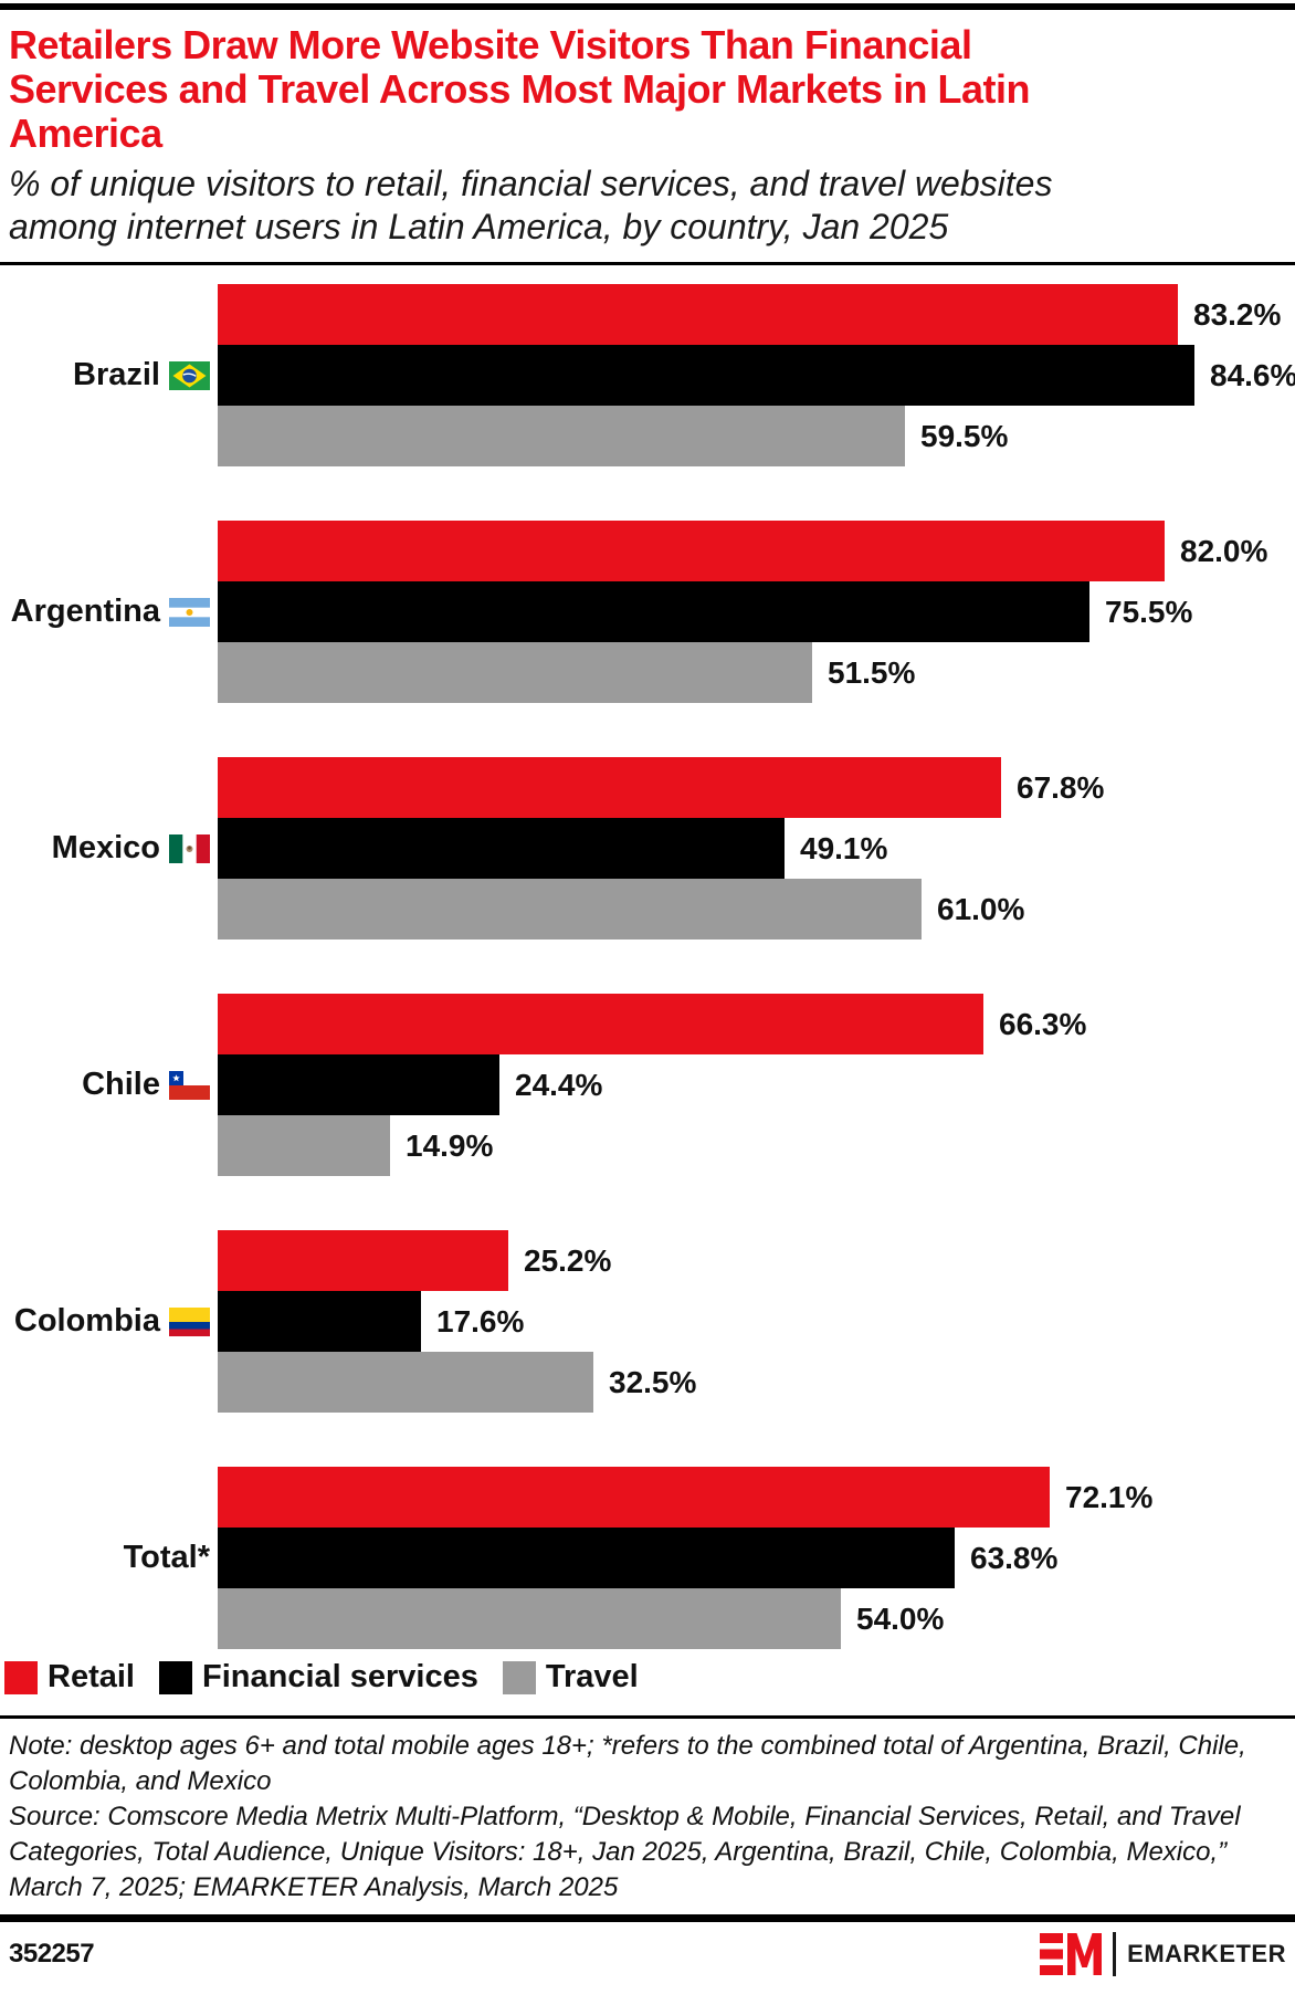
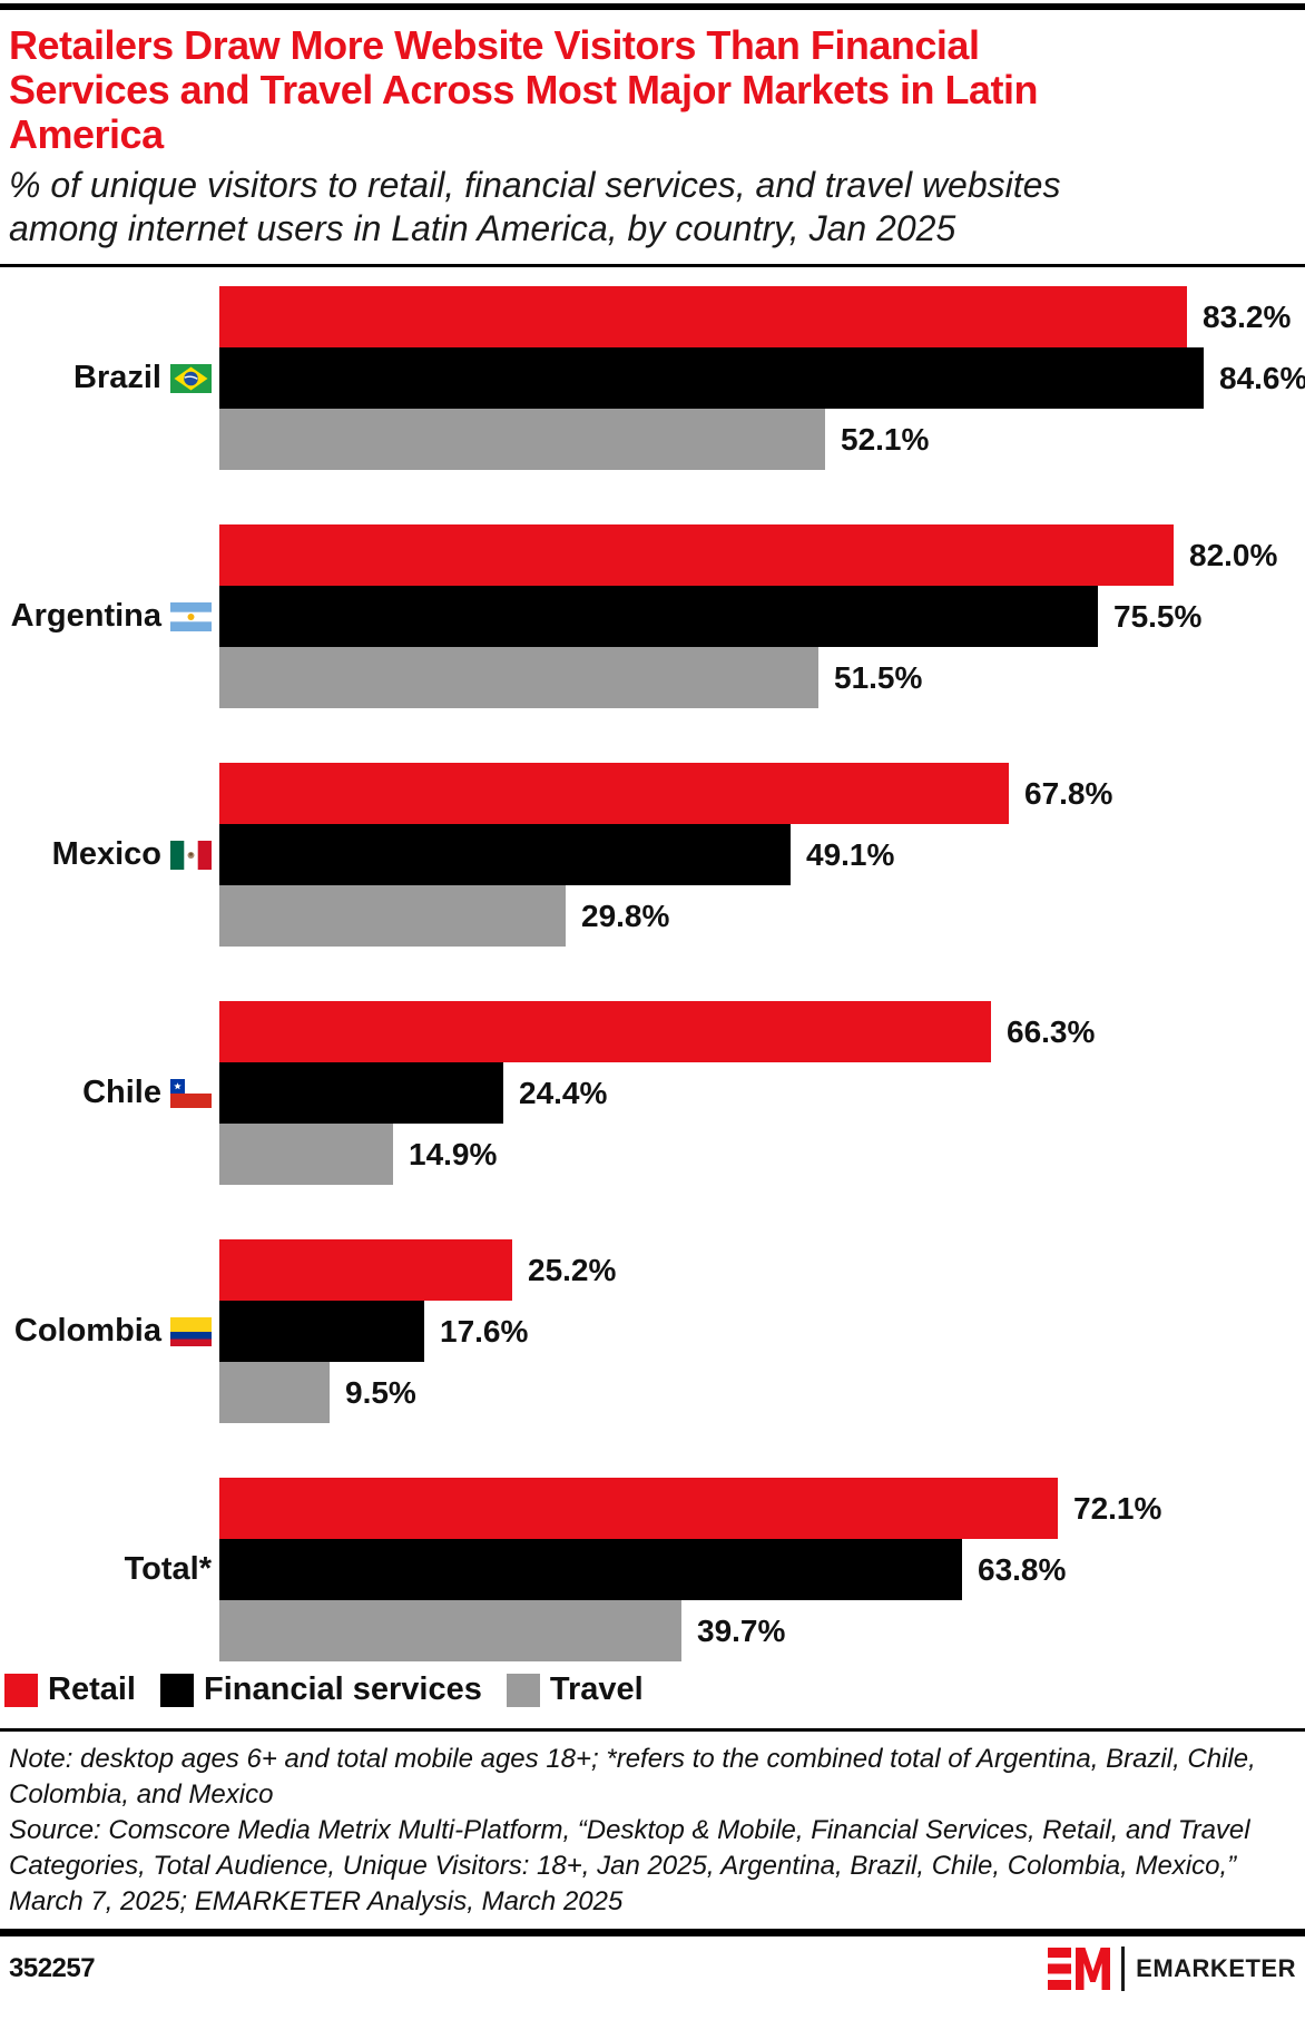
Travel/Brazil: 59.5% -> 52.1%
Travel/Mexico: 61.0% -> 29.8%
Travel/Colombia: 32.5% -> 9.5%
Travel/Total*: 54.0% -> 39.7%
